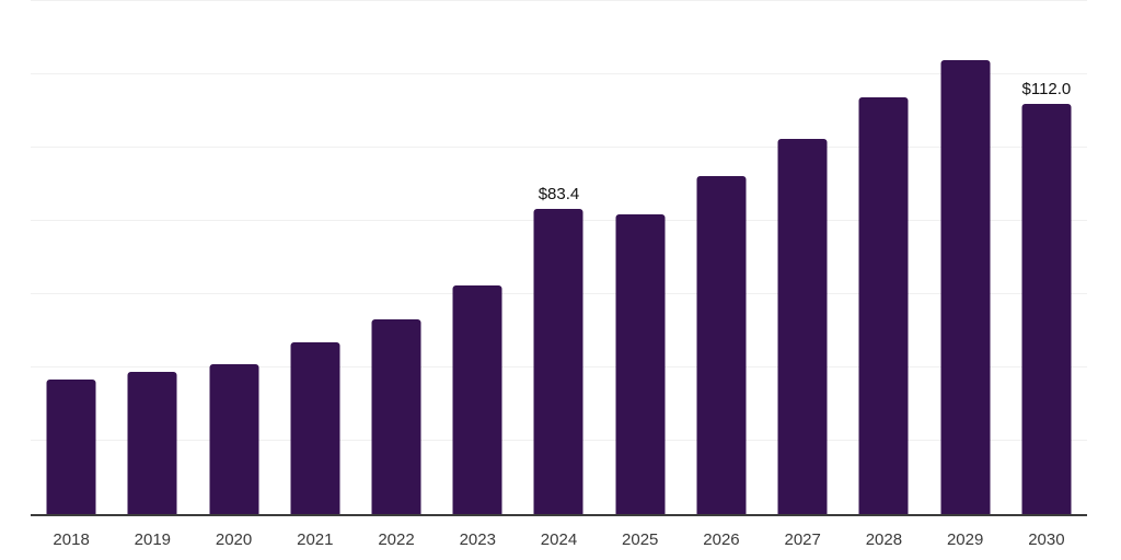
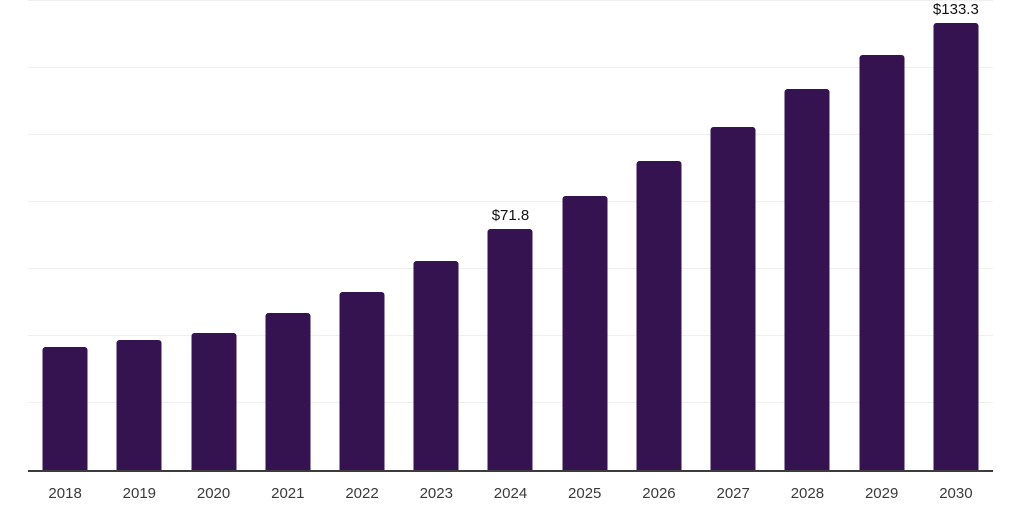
2024: $83.4 -> $71.8
2030: $112.0 -> $133.3
